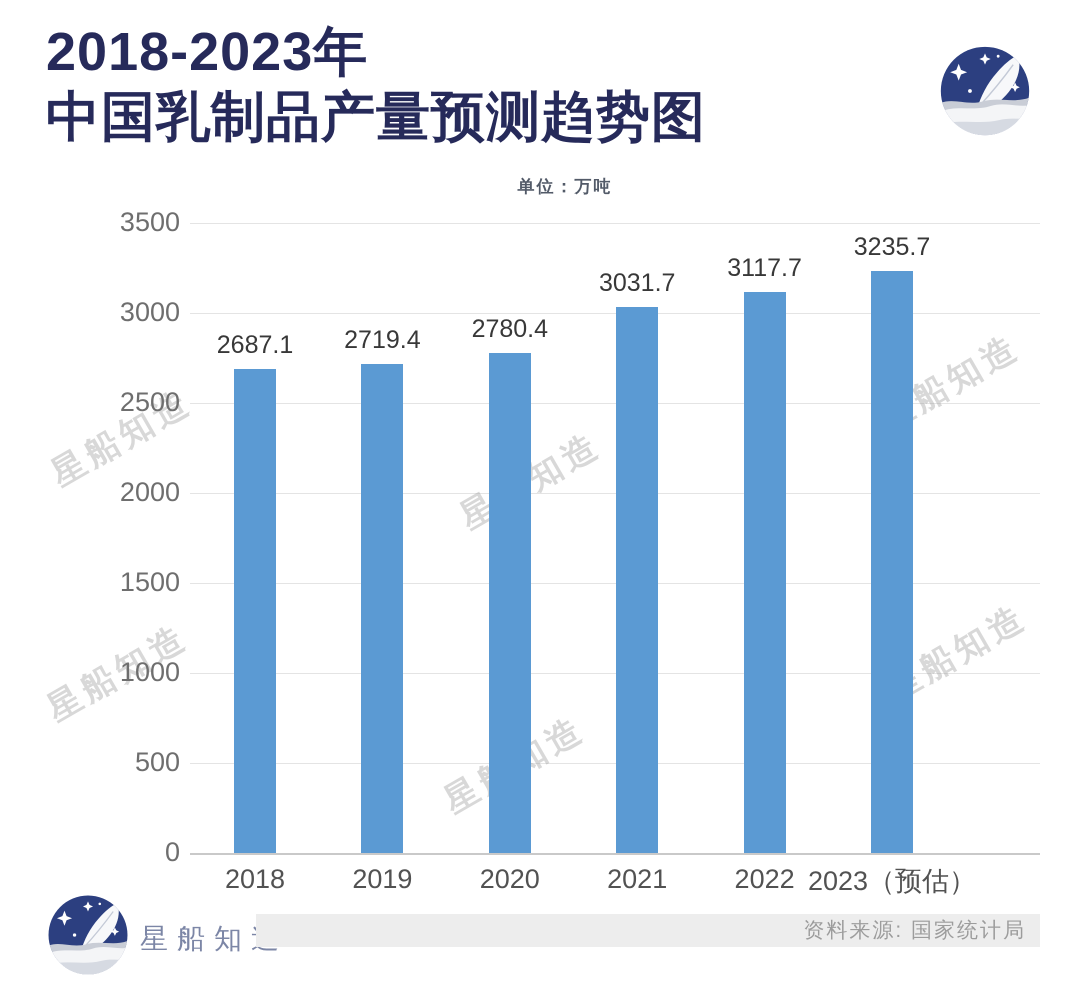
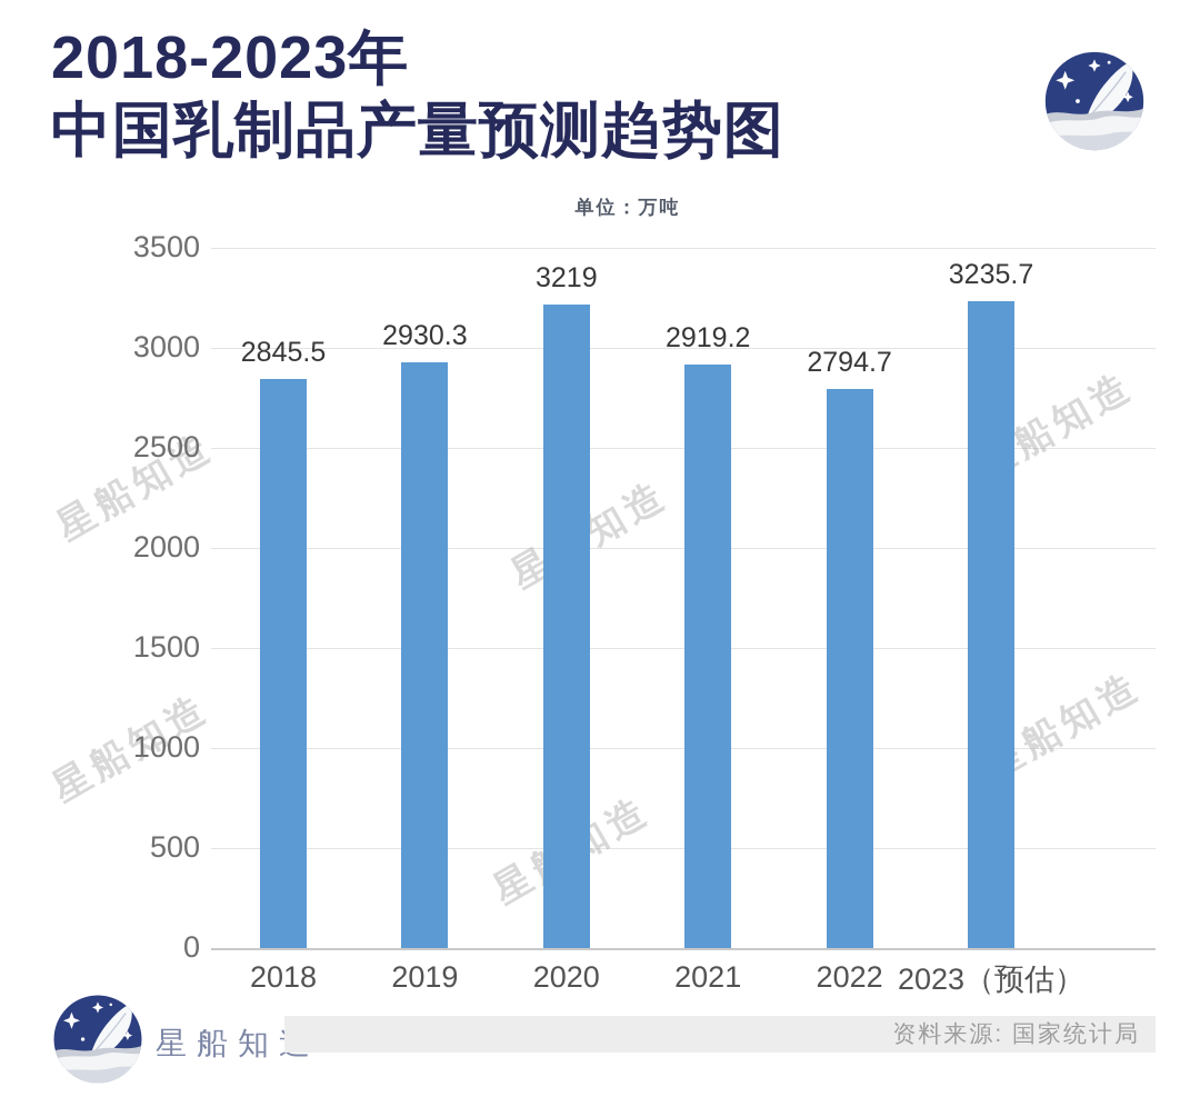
2018: 2687.1 -> 2845.5
2019: 2719.4 -> 2930.3
2020: 2780.4 -> 3219
2021: 3031.7 -> 2919.2
2022: 3117.7 -> 2794.7
